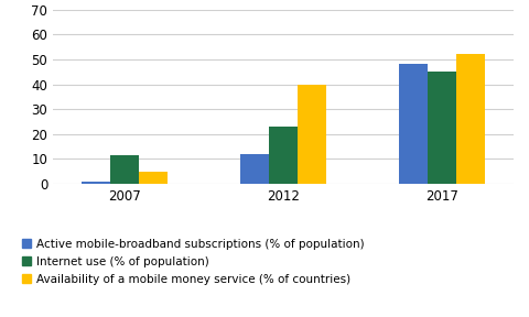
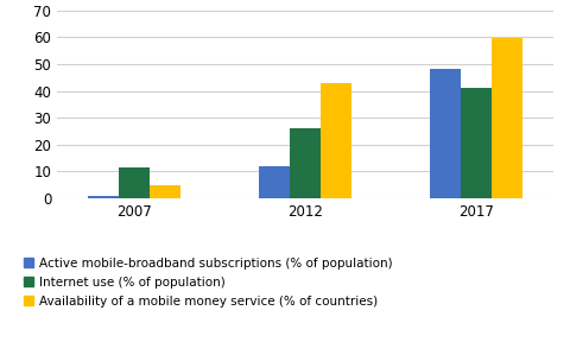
Internet use (% of population)/2012: 23.0 -> 26.0
Availability of a mobile money service (% of countries)/2012: 40.0 -> 43.0
Internet use (% of population)/2017: 45.0 -> 41.0
Availability of a mobile money service (% of countries)/2017: 52.0 -> 59.5
